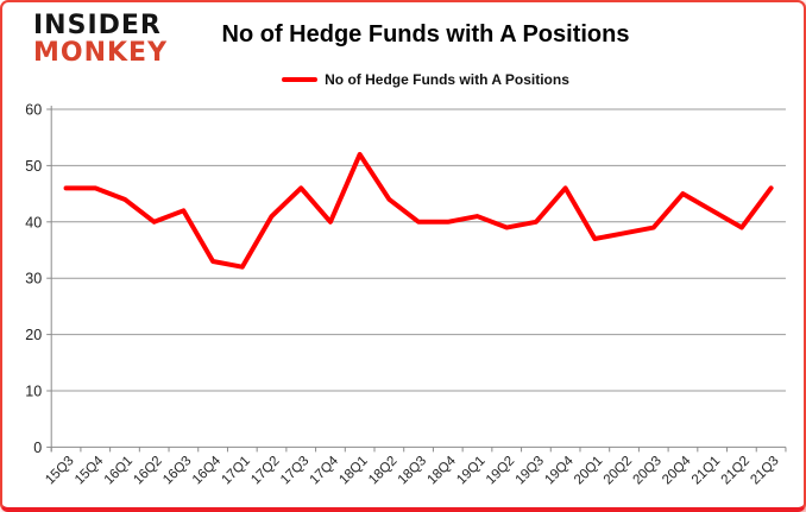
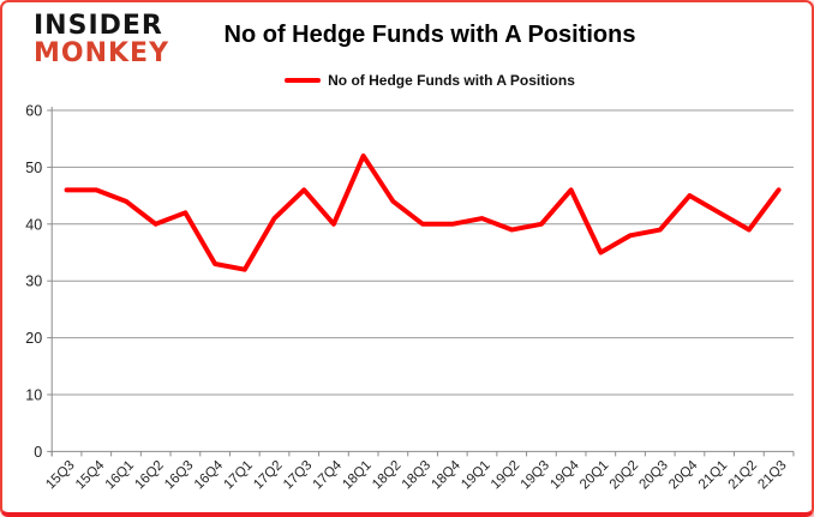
20Q1: 37 -> 35
